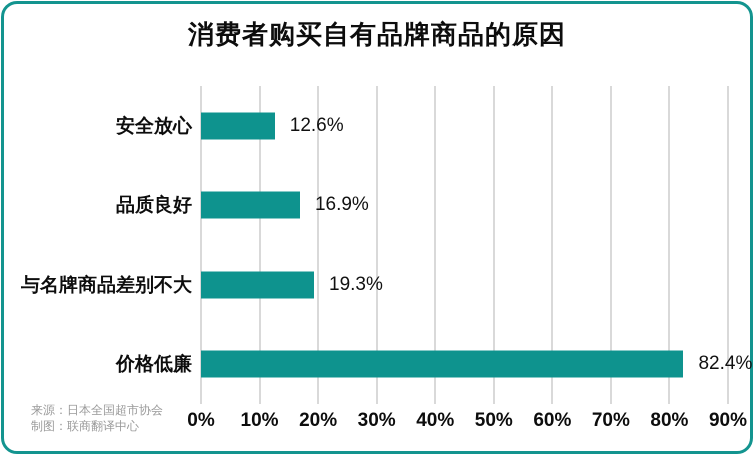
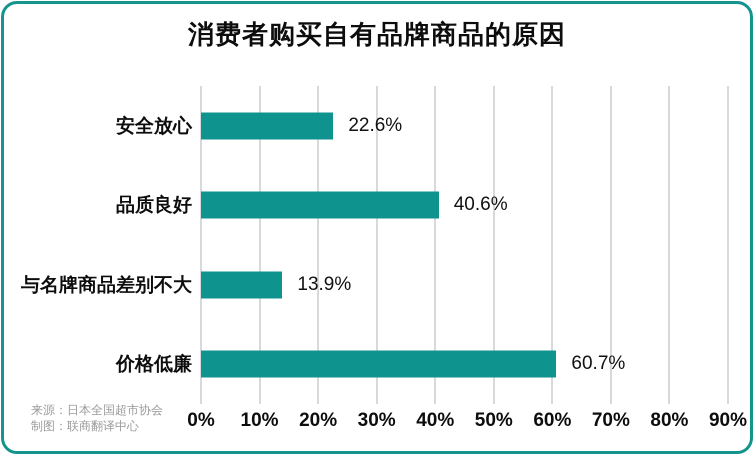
安全放心: 12.6% -> 22.6%
品质良好: 16.9% -> 40.6%
与名牌商品差别不大: 19.3% -> 13.9%
价格低廉: 82.4% -> 60.7%
